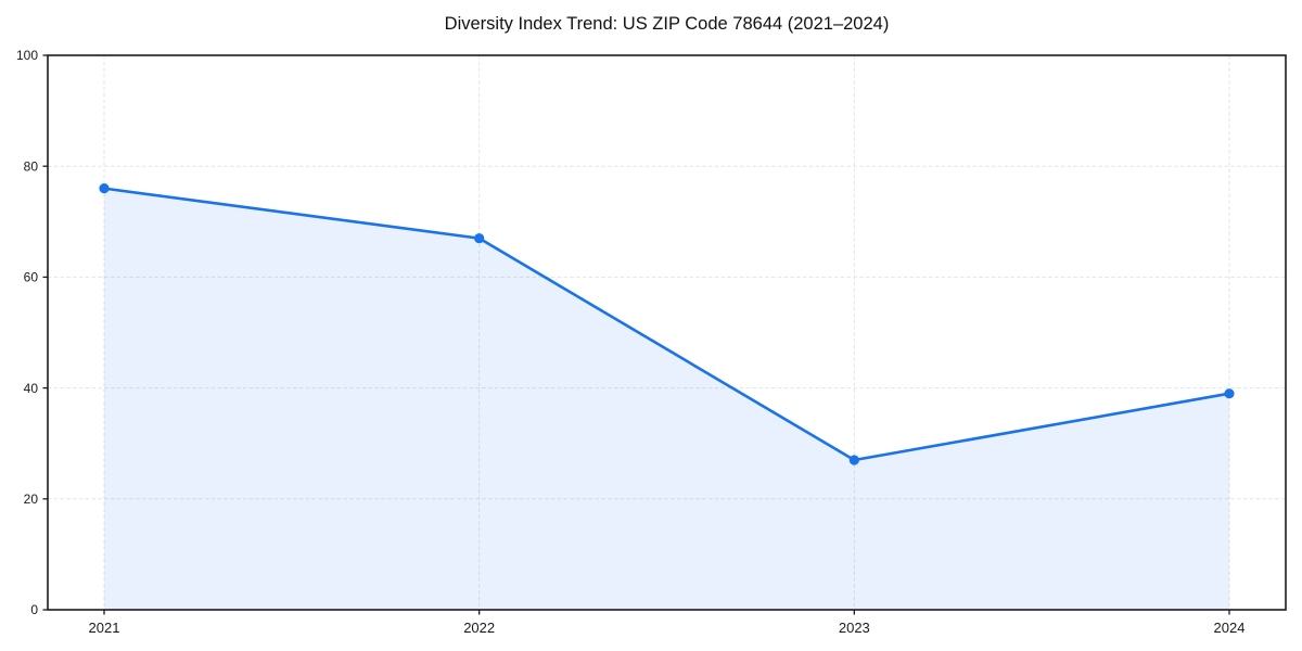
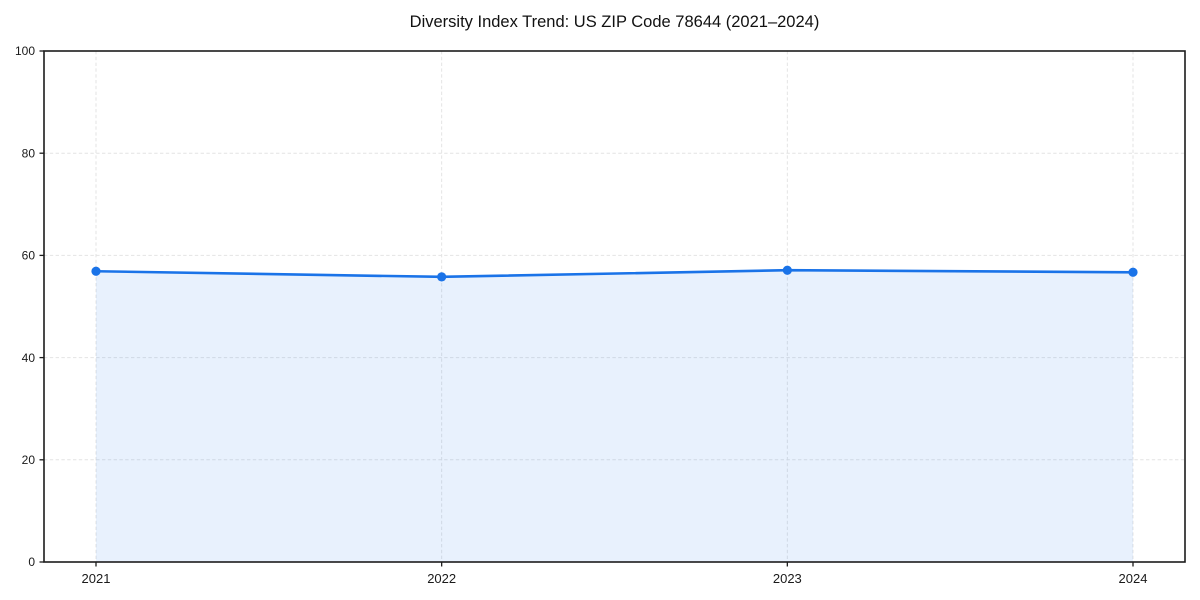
2021: 76 -> 57
2022: 67 -> 56
2023: 27 -> 57
2024: 39 -> 57
